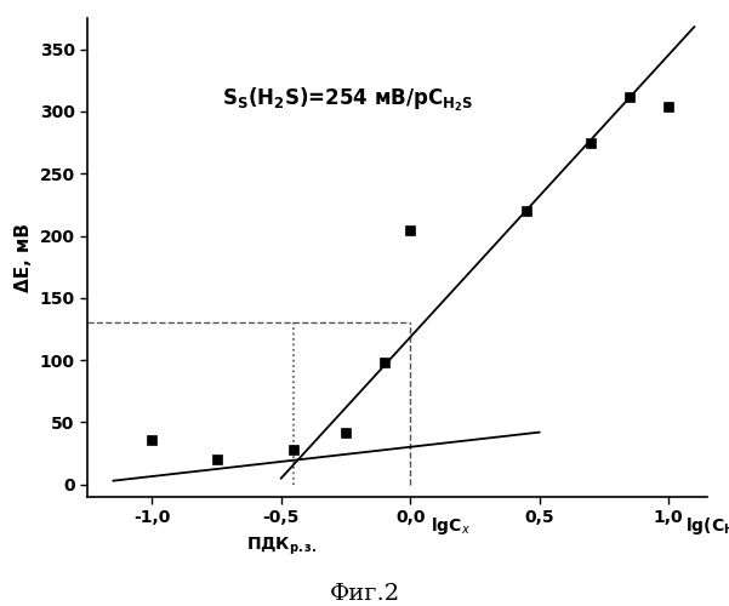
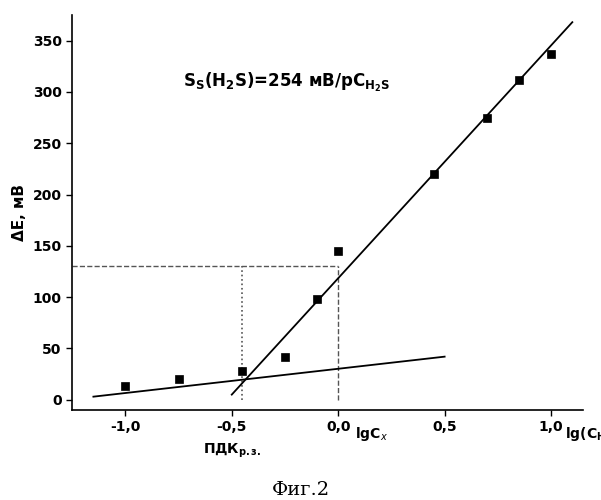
-1,0: 36 -> 13
0,0: 204 -> 145
1,0: 304 -> 337
